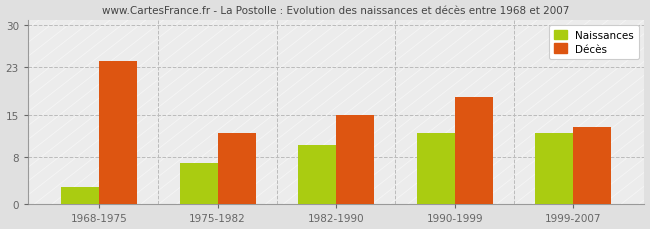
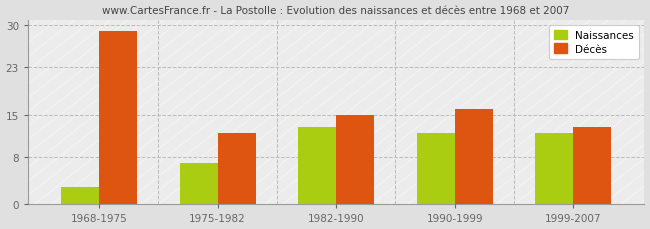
Décès/1968-1975: 24 -> 29
Naissances/1982-1990: 10 -> 13
Décès/1990-1999: 18 -> 16
